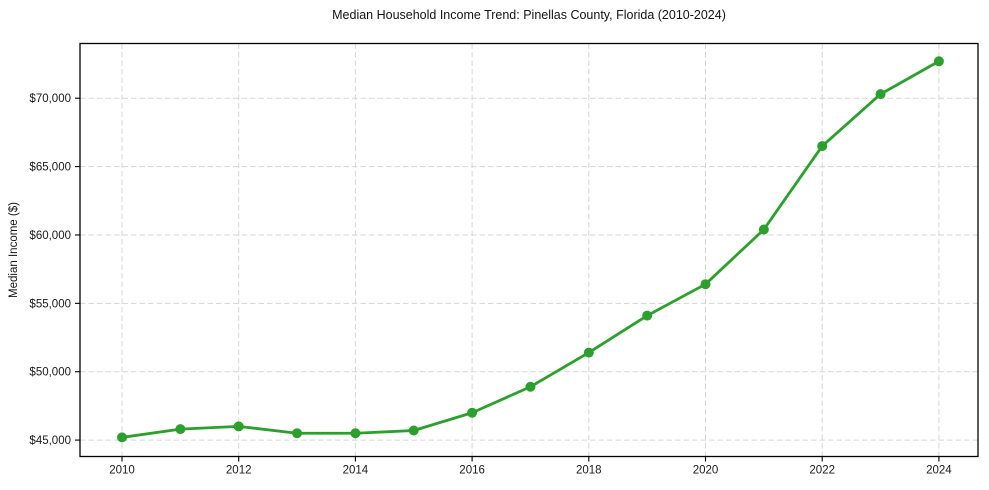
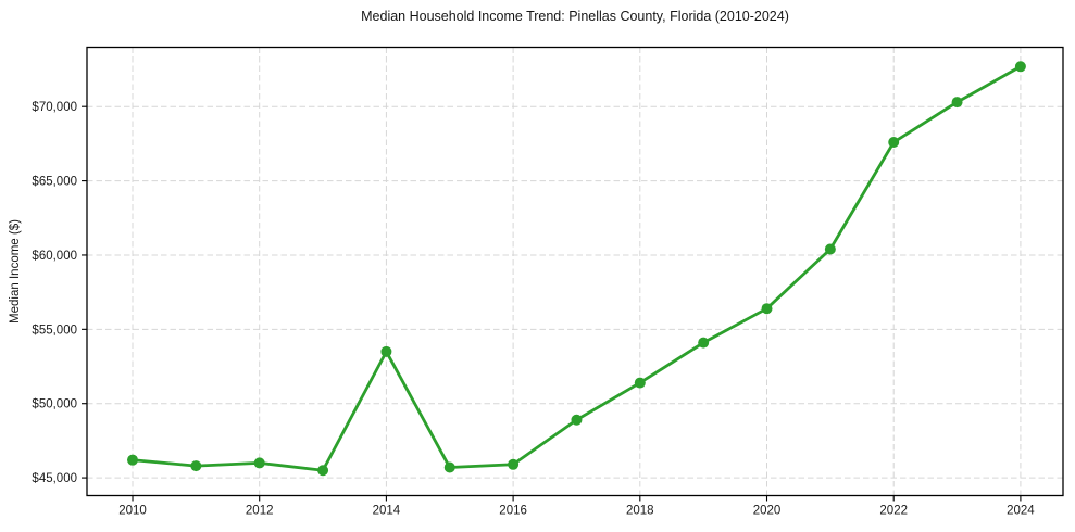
2010: $45200 -> $46200
2014: $45500 -> $53500
2016: $47000 -> $45900
2022: $66500 -> $67600
